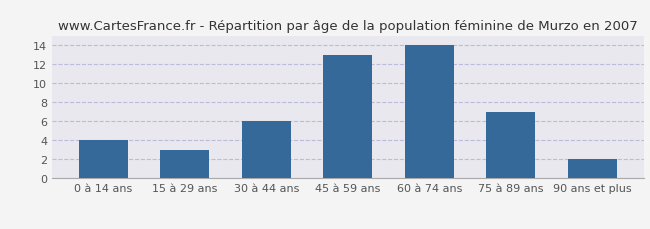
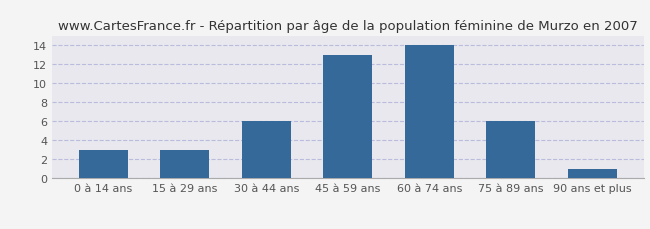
0 à 14 ans: 4 -> 3
75 à 89 ans: 7 -> 6
90 ans et plus: 2 -> 1
